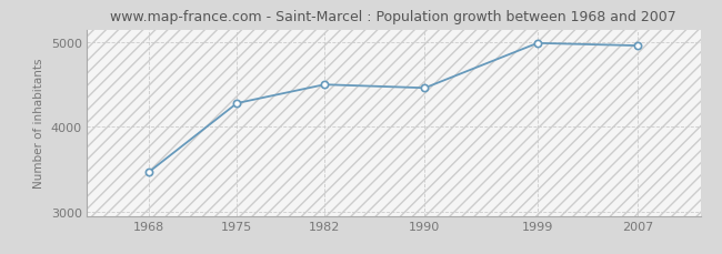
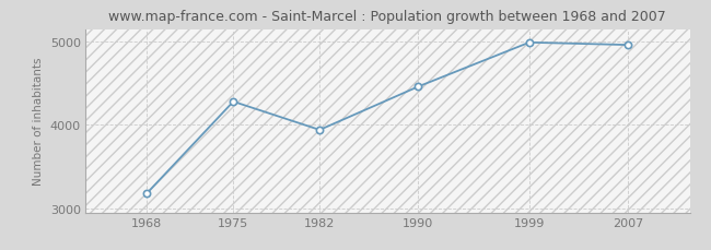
1968: 3470 -> 3180
1982: 4500 -> 3940
